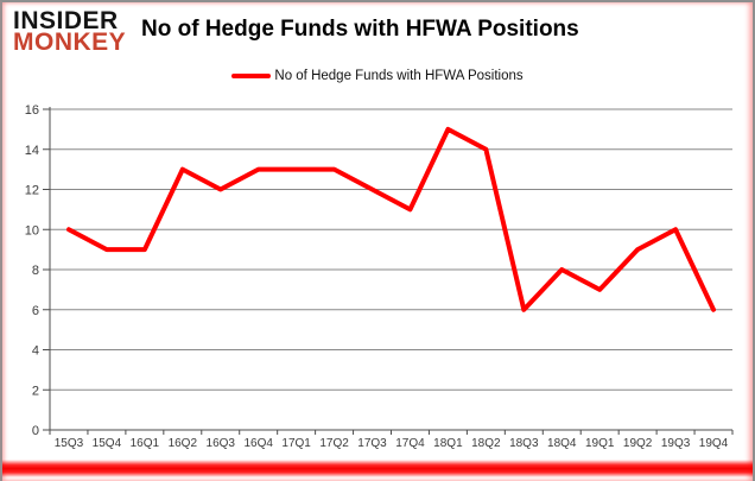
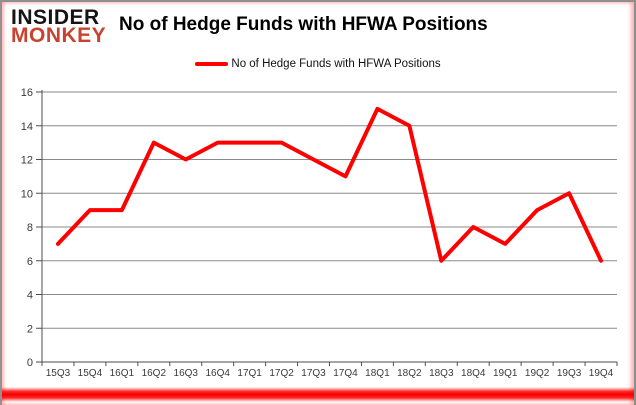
15Q3: 10 -> 7
